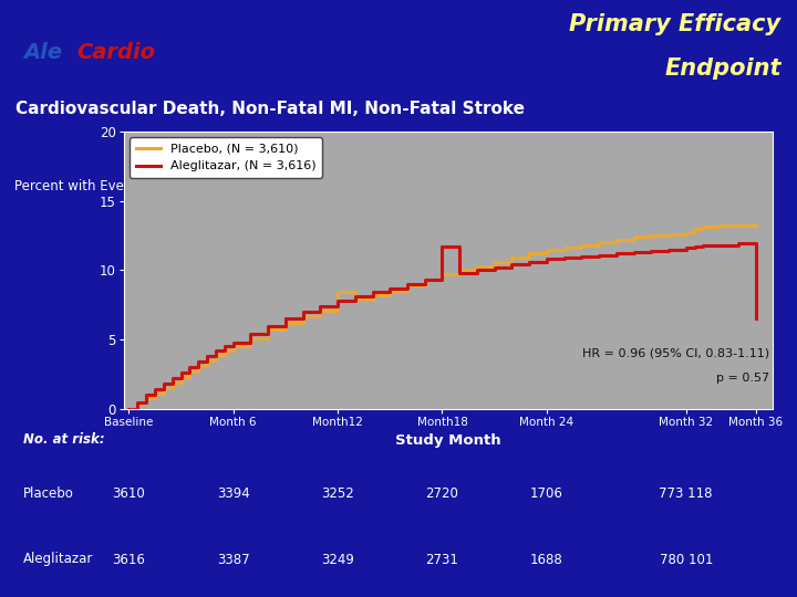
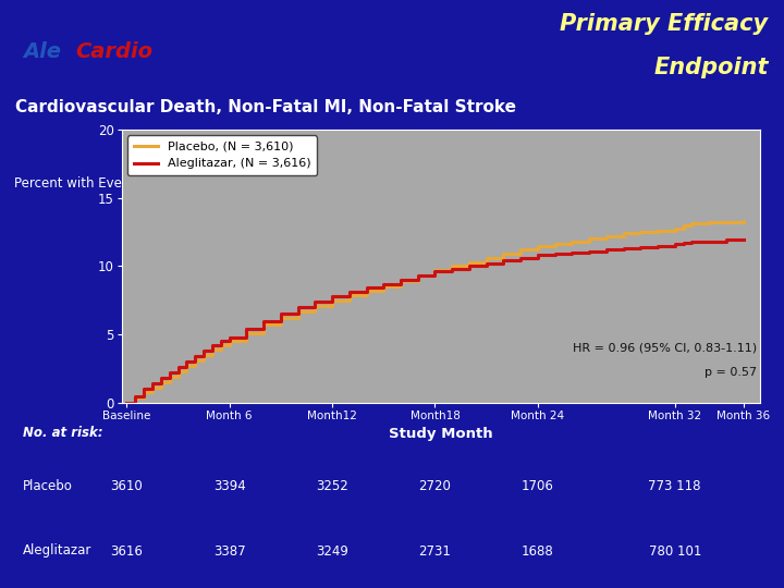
Placebo, (N = 3,610)/Month12: 8.4 -> 7.5
Aleglitazar, (N = 3,616)/Month18: 11.7 -> 9.6
Aleglitazar, (N = 3,616)/Month 36: 6.5 -> 11.9
